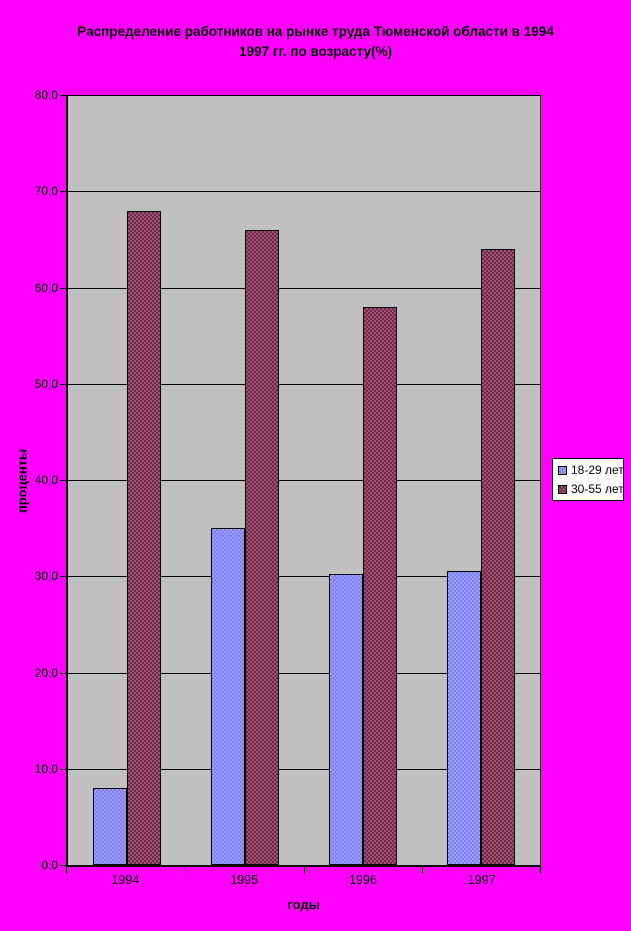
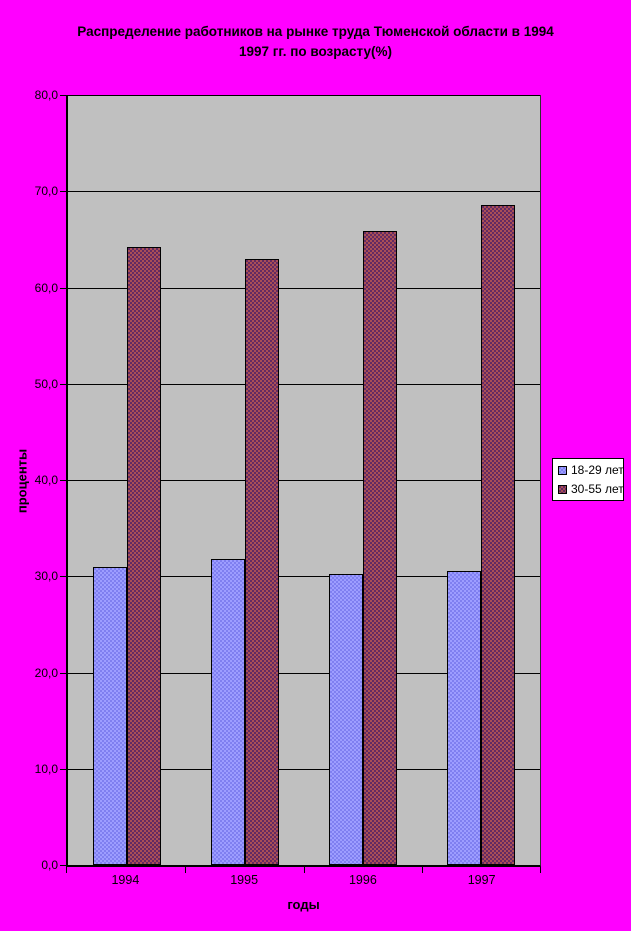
18-29 лет/1994: 8 -> 31
30-55 лет/1994: 68 -> 64
18-29 лет/1995: 35 -> 32
30-55 лет/1995: 66 -> 63
30-55 лет/1996: 58 -> 66
30-55 лет/1997: 64 -> 69
